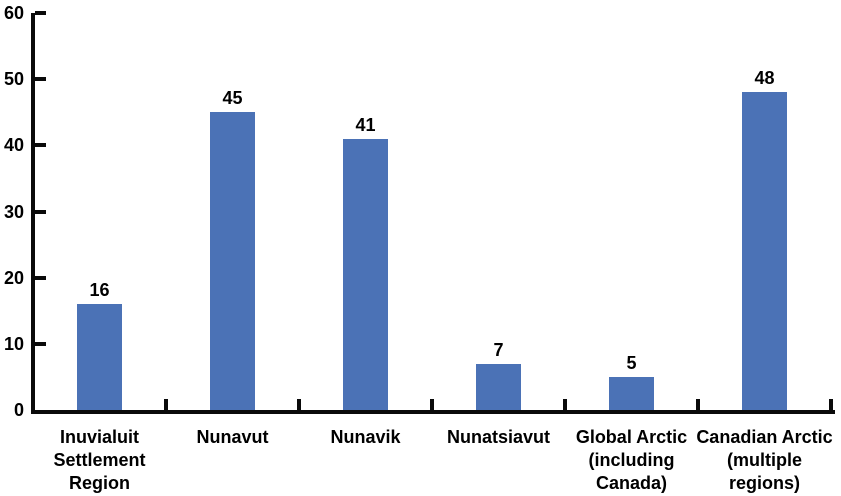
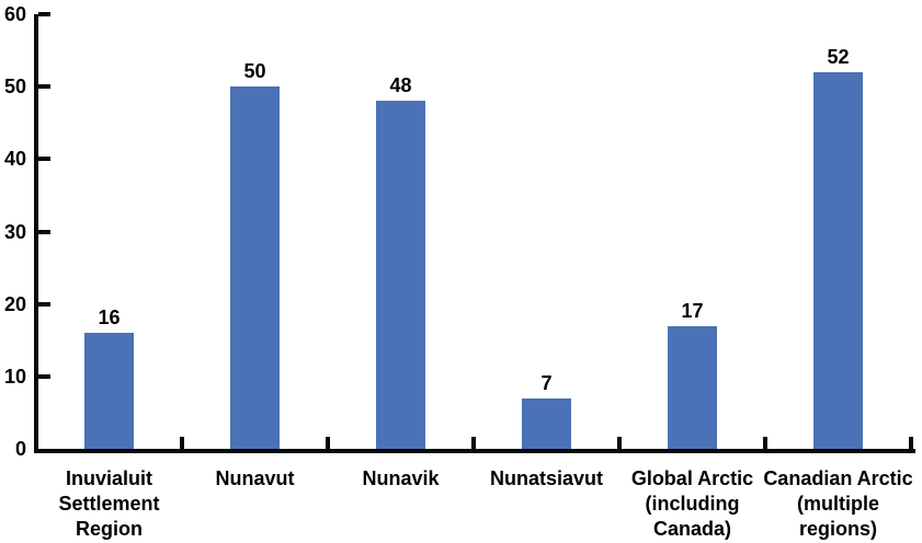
Nunavut: 45 -> 50
Nunavik: 41 -> 48
Global Arctic (including Canada): 5 -> 17
Canadian Arctic (multiple regions): 48 -> 52
